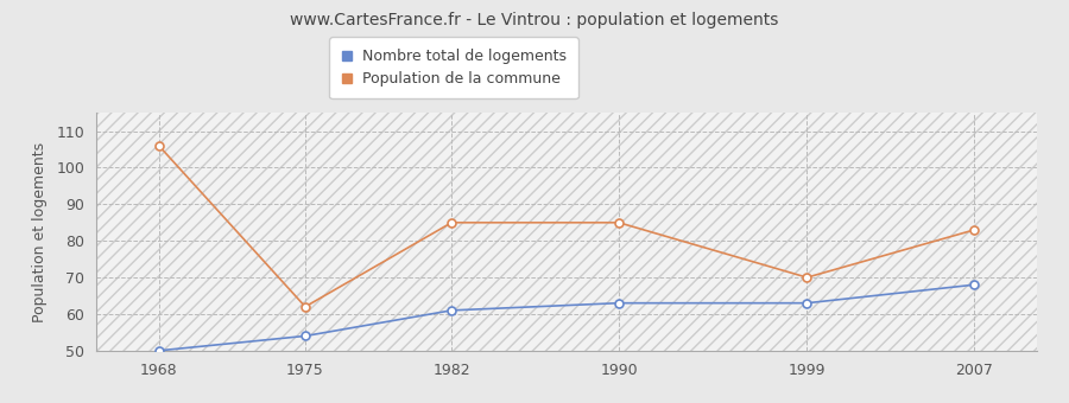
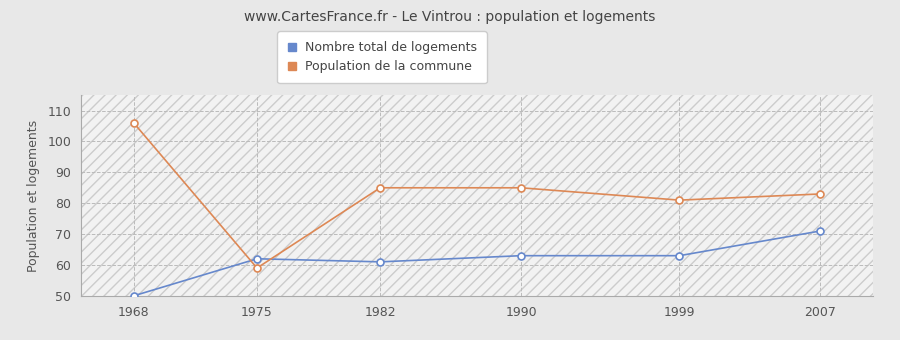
Nombre total de logements/1975: 54 -> 62
Population de la commune/1975: 62 -> 59
Population de la commune/1999: 70 -> 81
Nombre total de logements/2007: 68 -> 71
